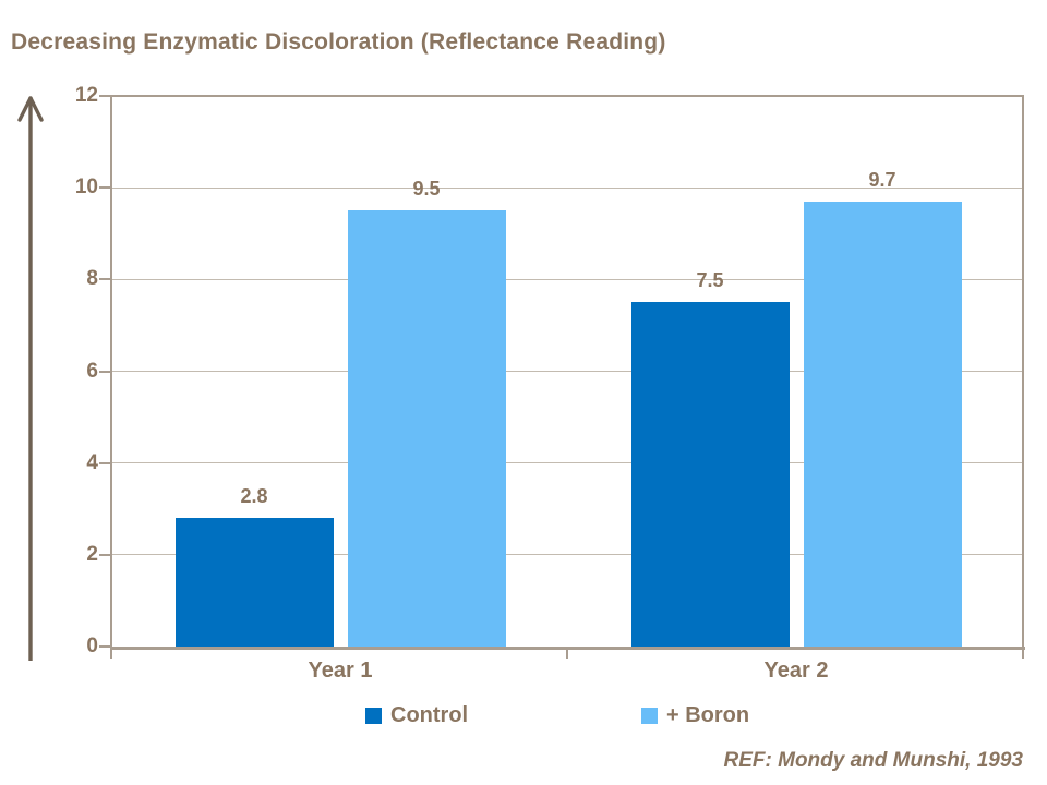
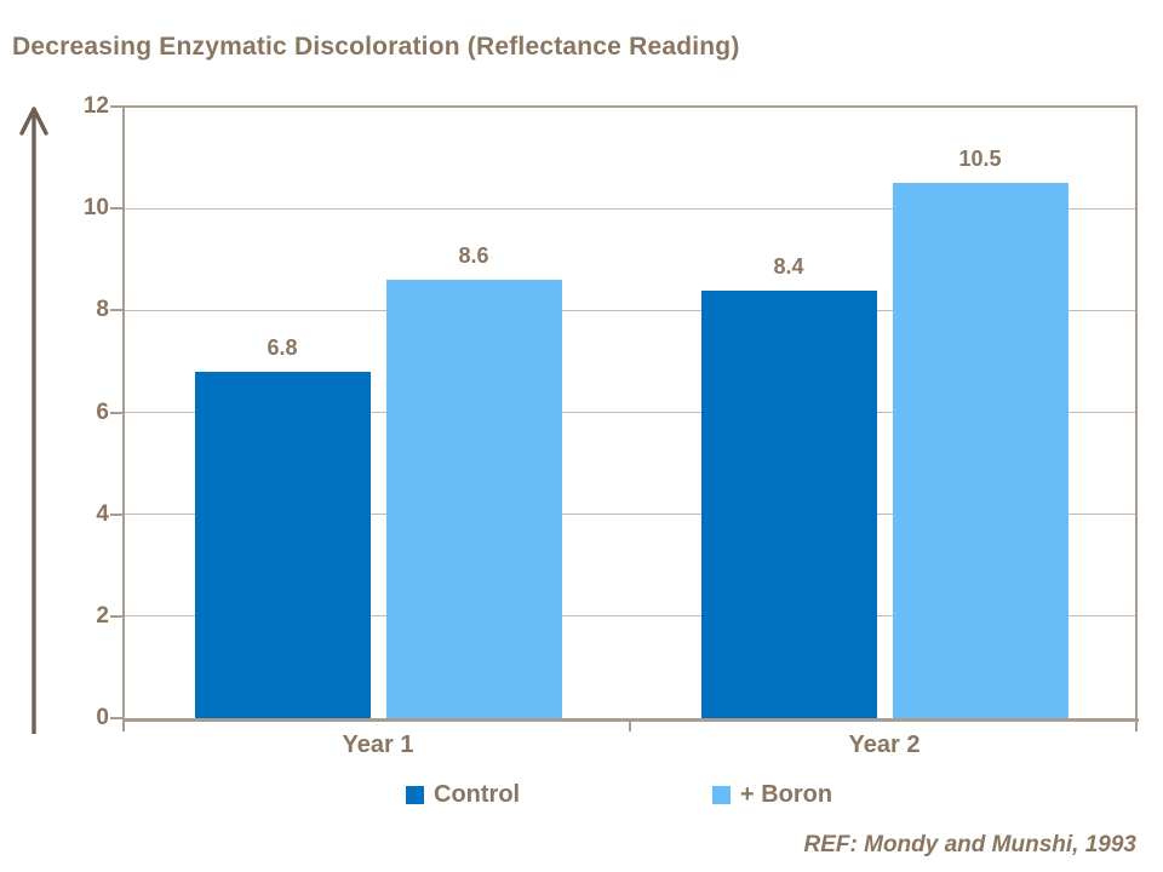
Control/Year 1: 2.8 -> 6.8
+ Boron/Year 1: 9.5 -> 8.6
Control/Year 2: 7.5 -> 8.4
+ Boron/Year 2: 9.7 -> 10.5
